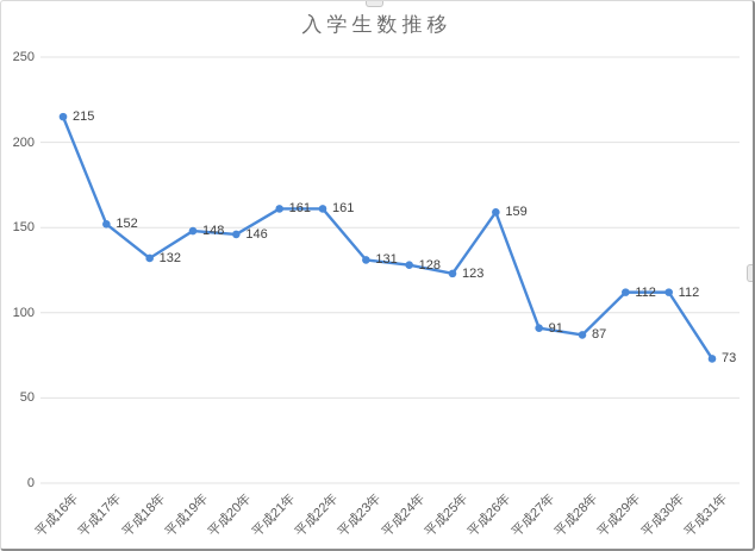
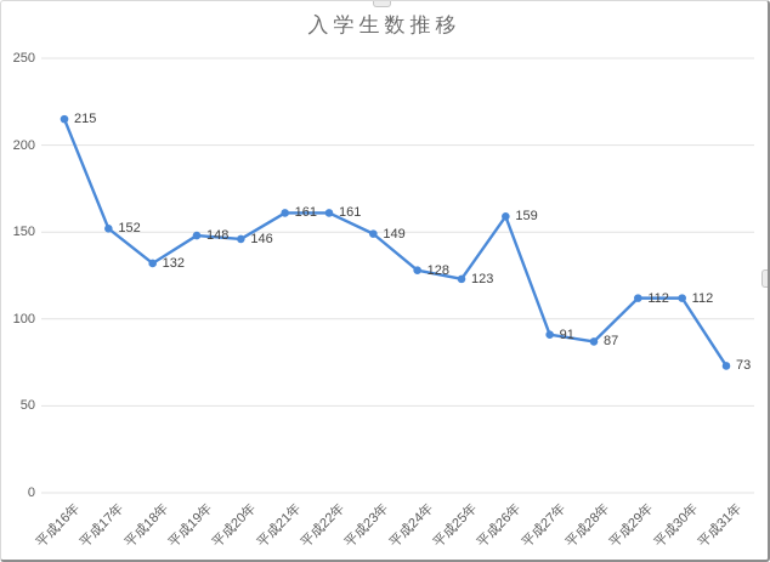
平成23年: 131 -> 149
